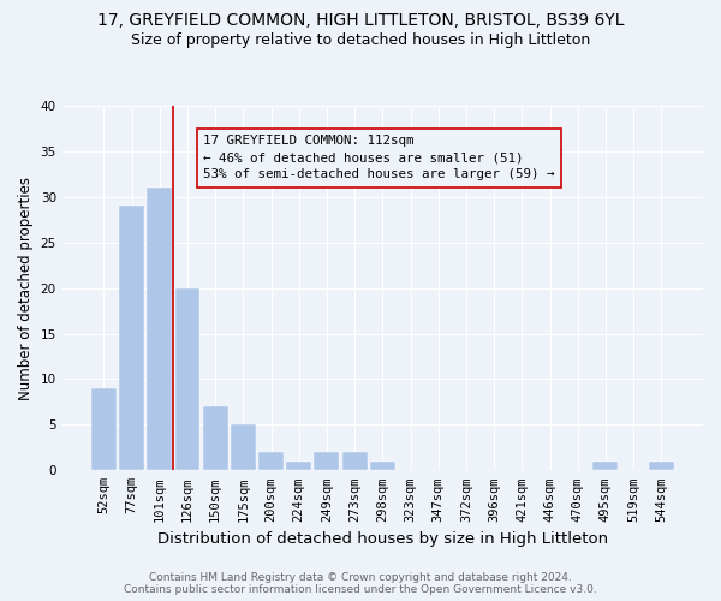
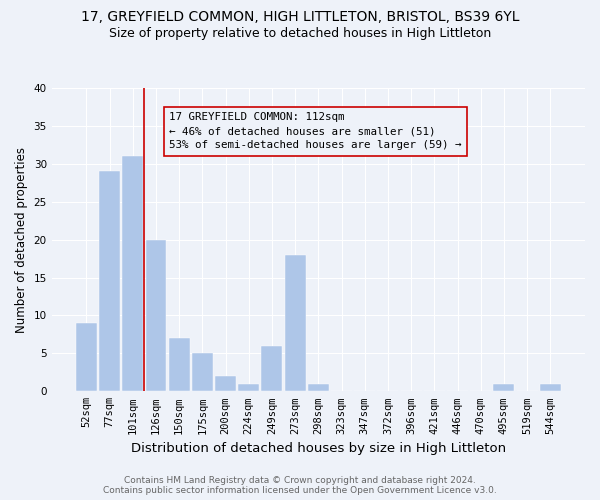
249sqm: 2 -> 6
273sqm: 2 -> 18
